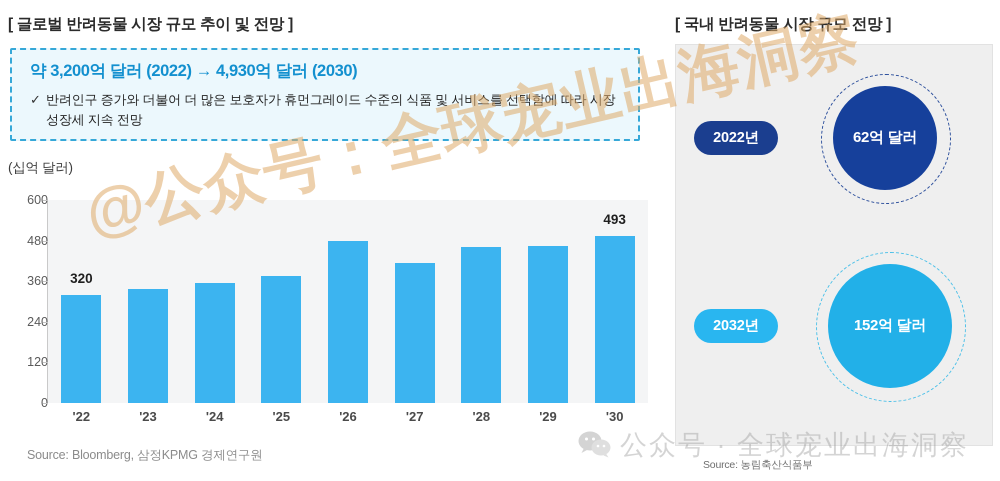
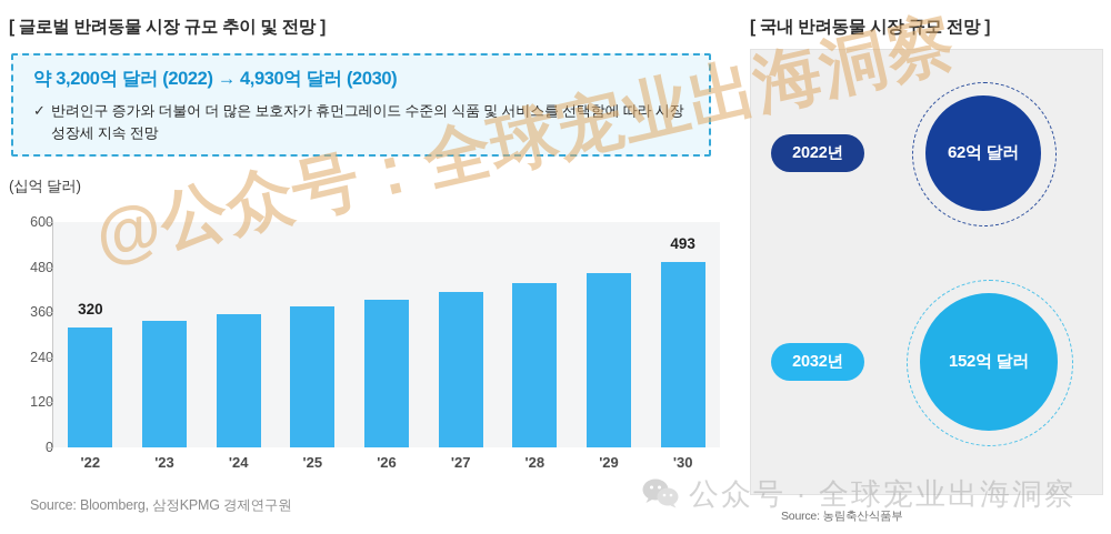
'26: 480 -> 390
'28: 460 -> 440
